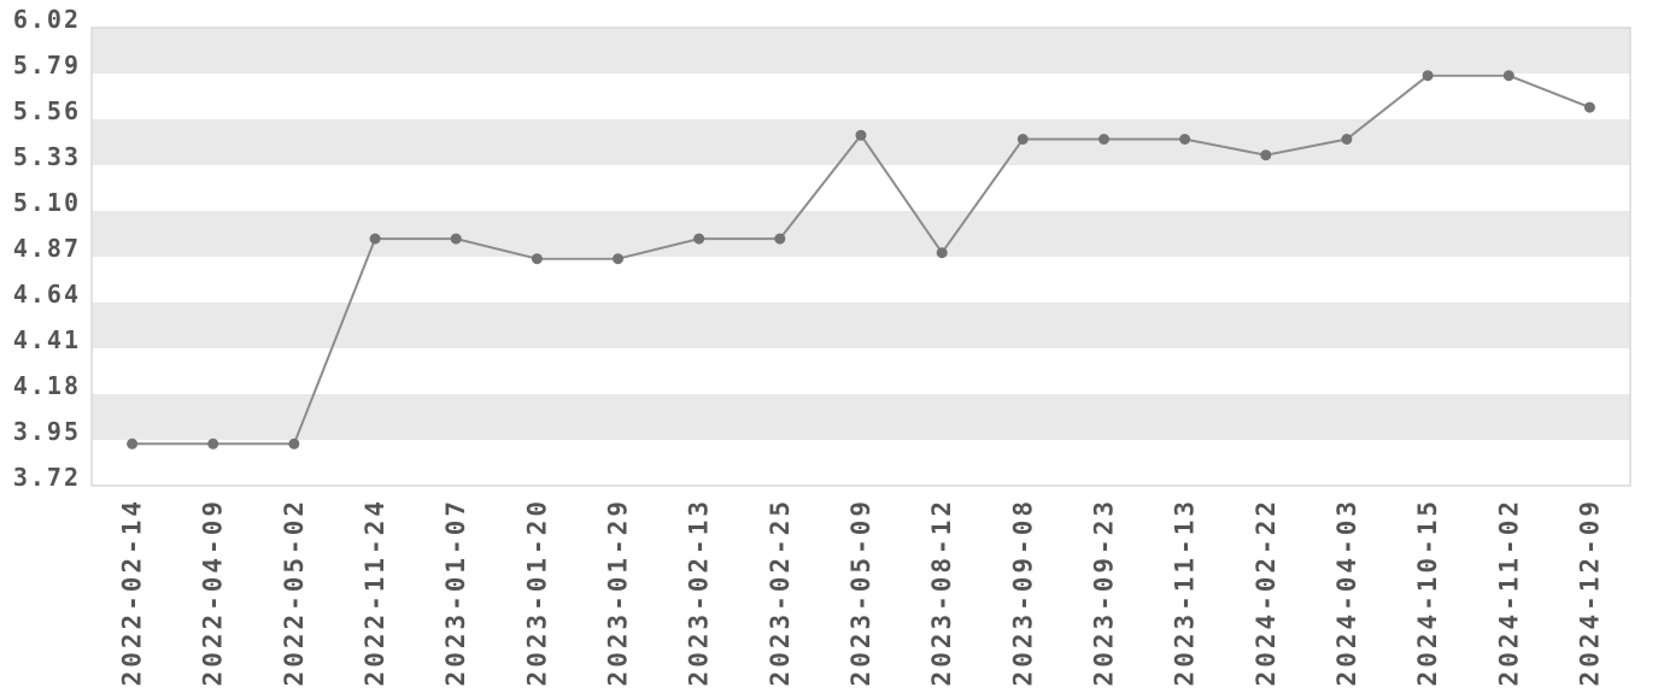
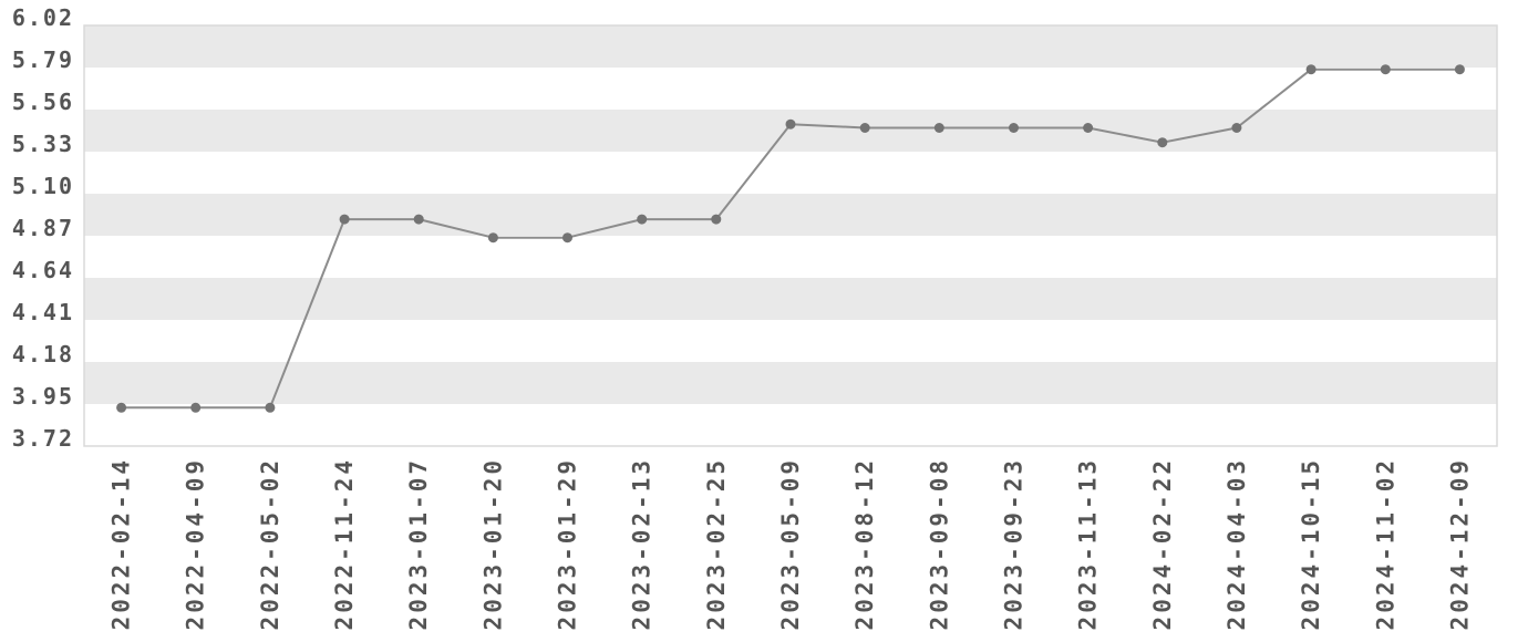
2023-08-12: 4.89 -> 5.46
2024-12-09: 5.62 -> 5.78
